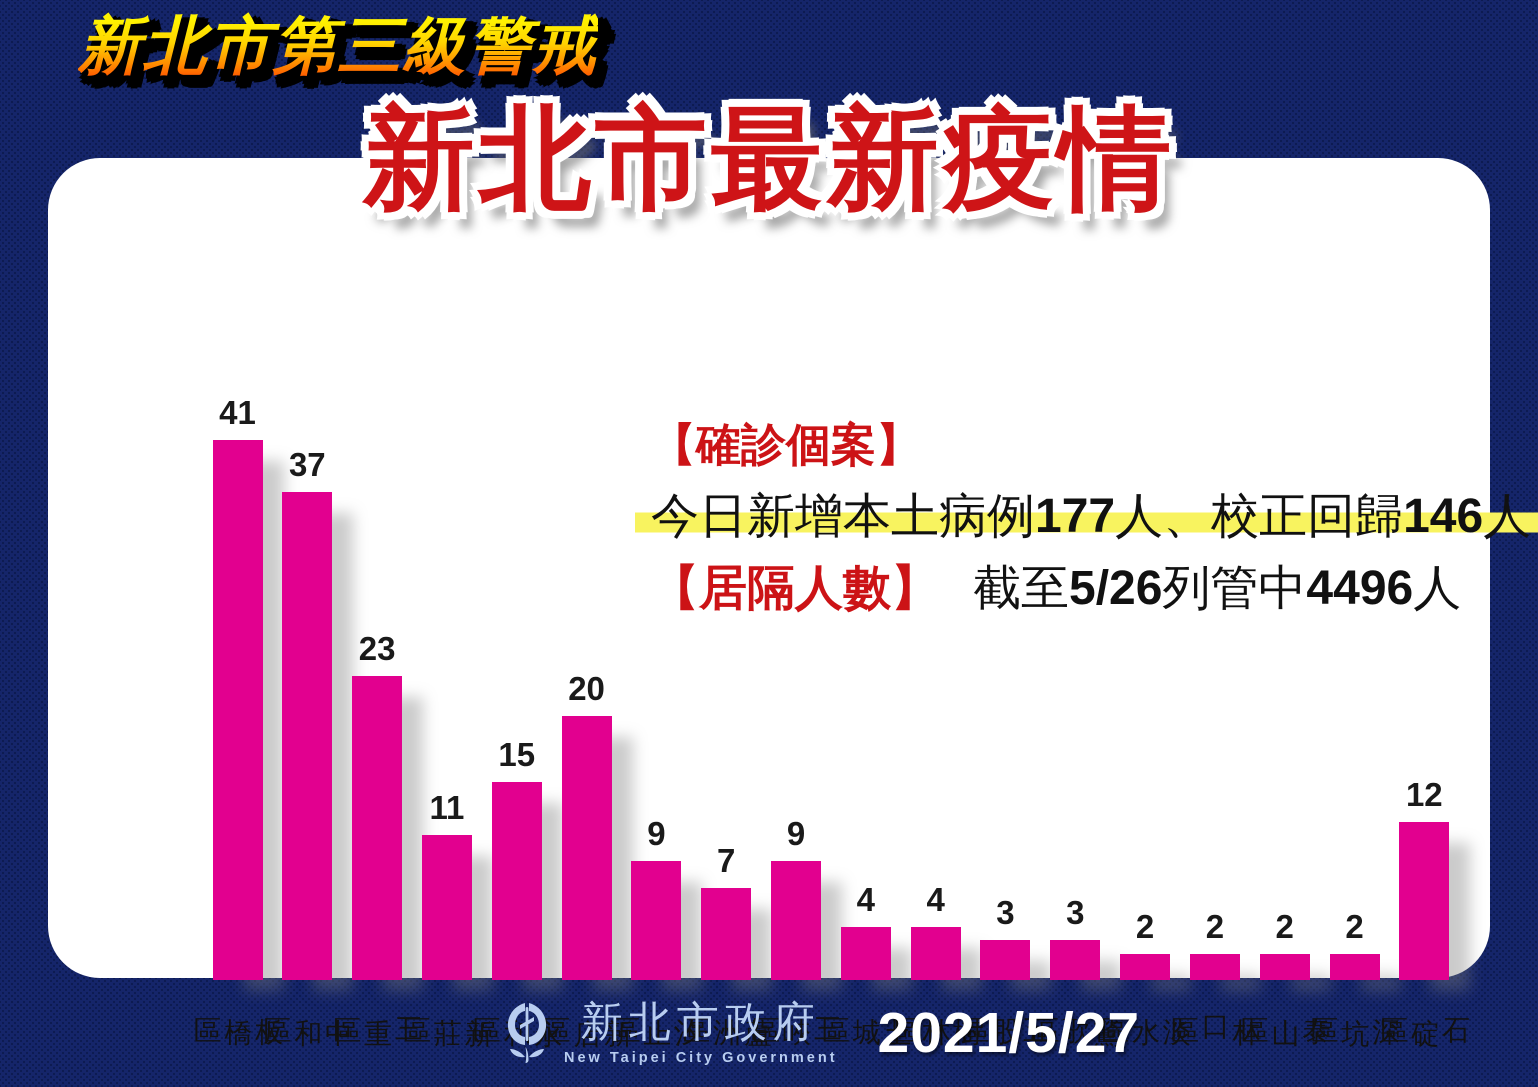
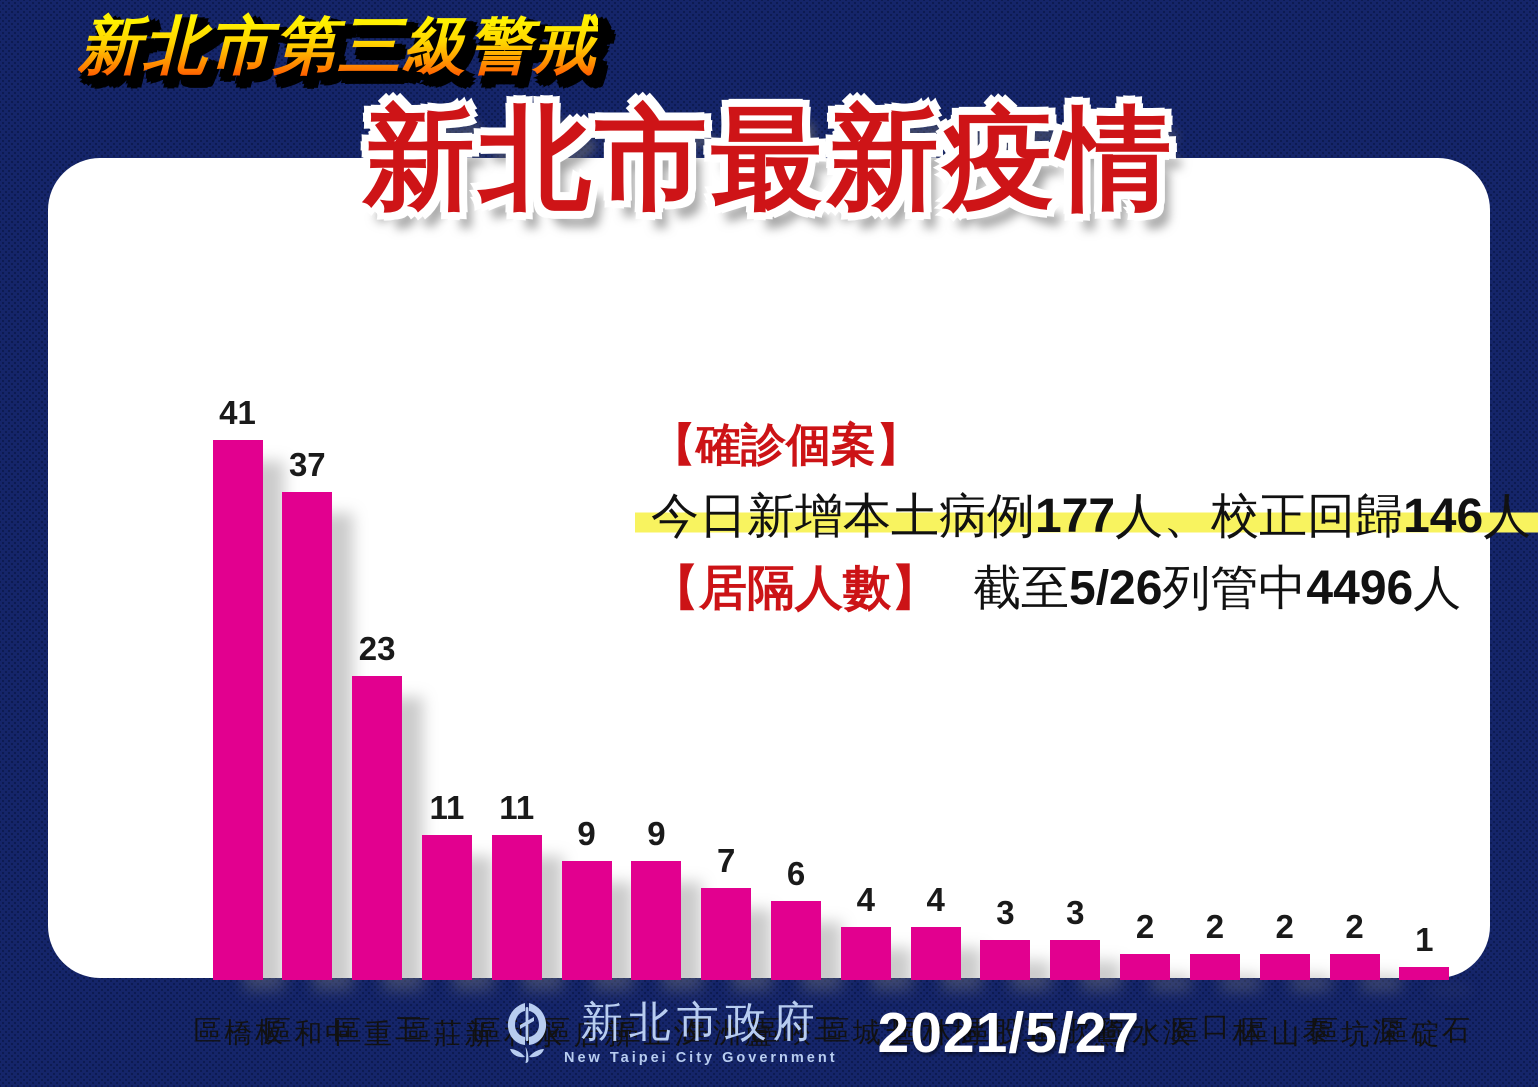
永和區: 15 -> 11
新店區: 20 -> 9
三峽區: 9 -> 6
石碇區: 12 -> 1
